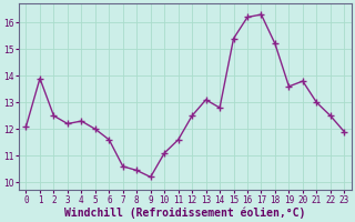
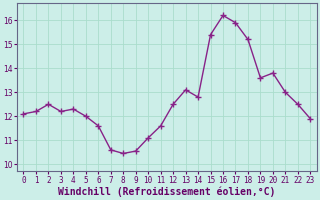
1: 13.90 -> 12.20
9: 10.20 -> 10.55
17: 16.30 -> 15.90
